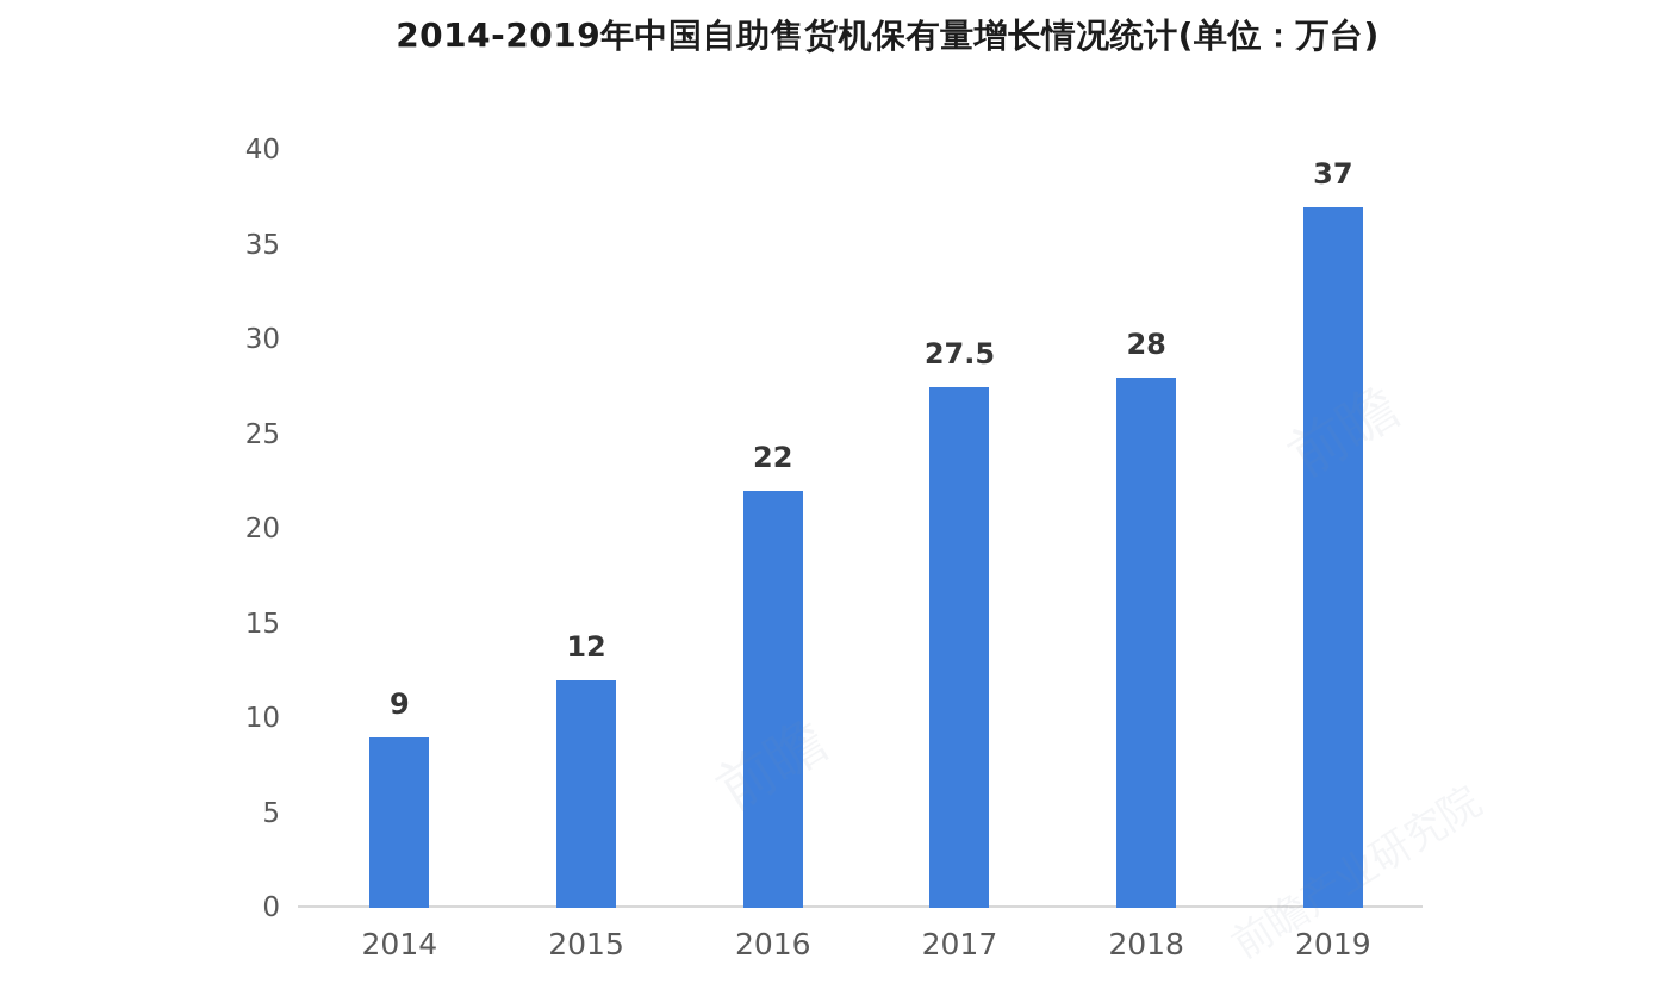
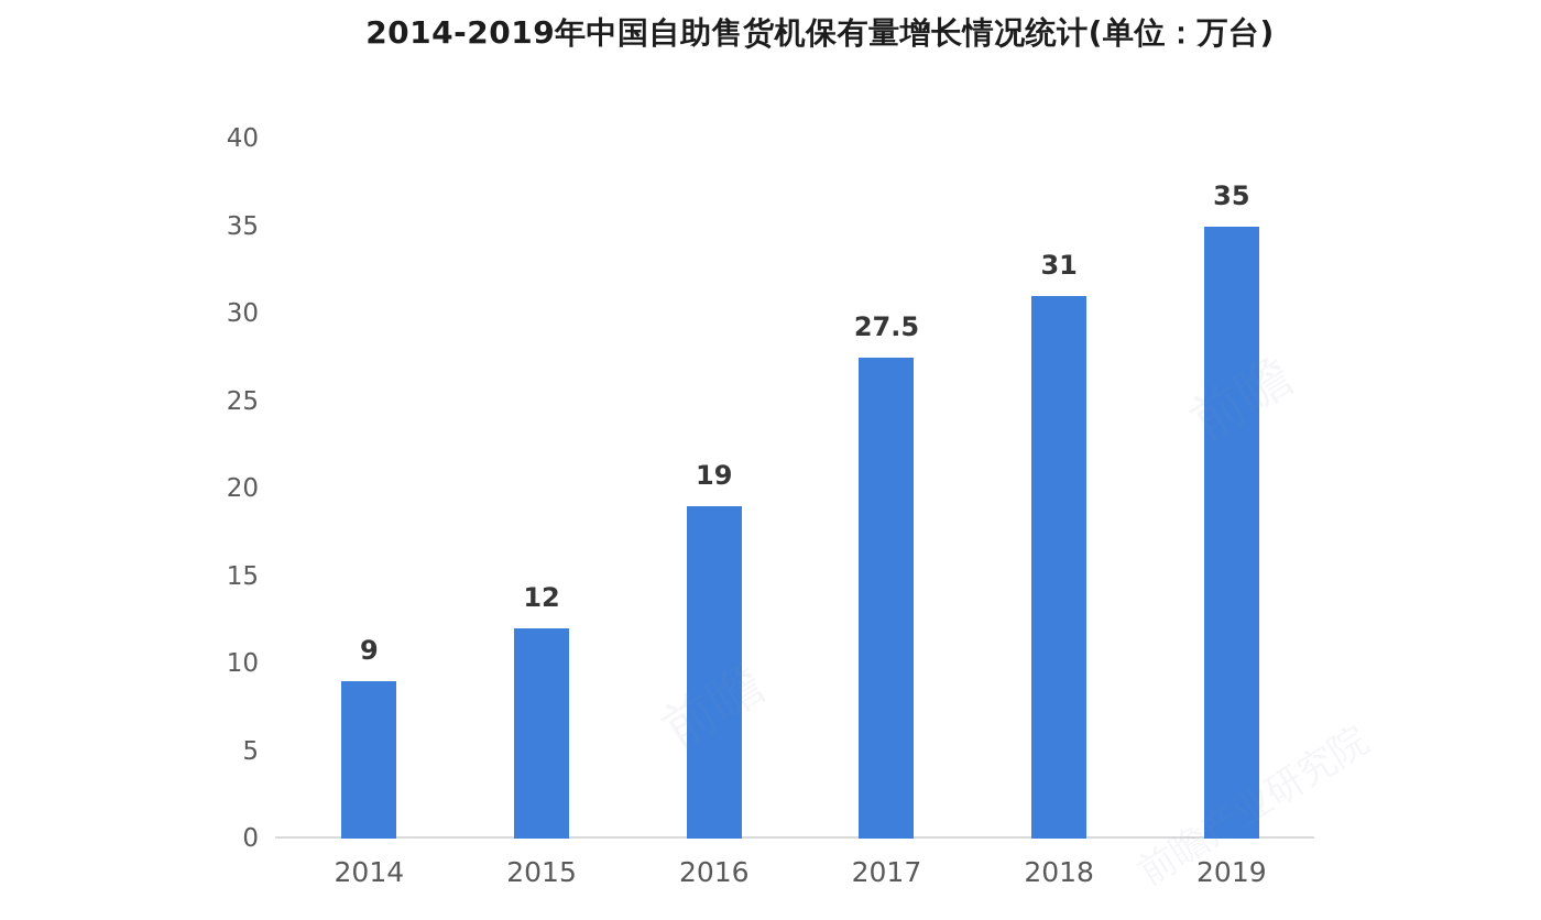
2016: 22 -> 19
2018: 28 -> 31
2019: 37 -> 35
